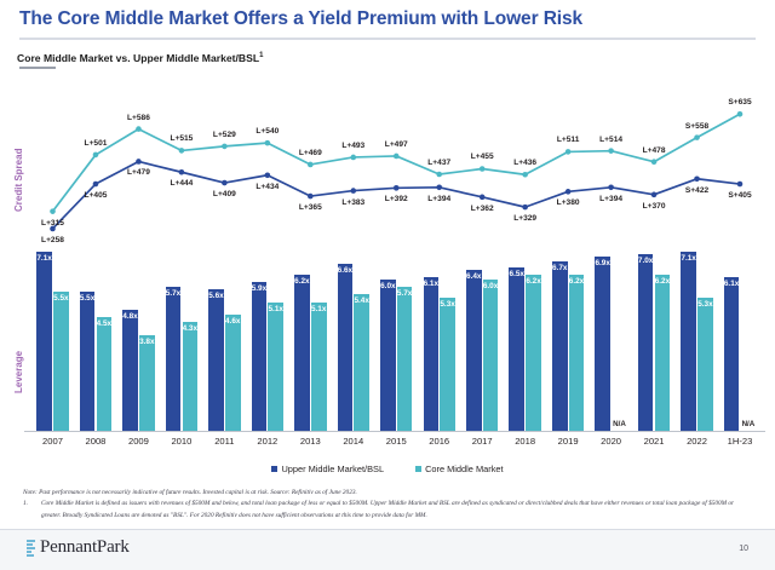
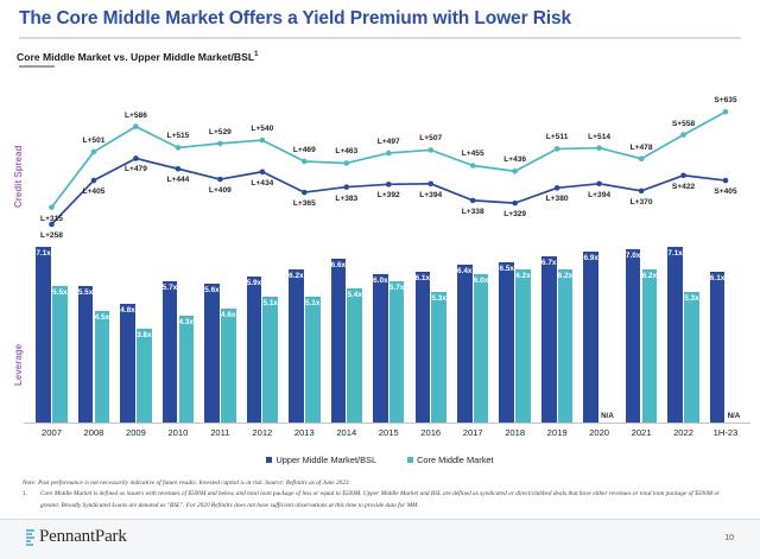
Core Middle Market/2014: 493 -> 463
Core Middle Market/2016: 437 -> 507
Upper Middle Market/BSL/2017: 362 -> 338
